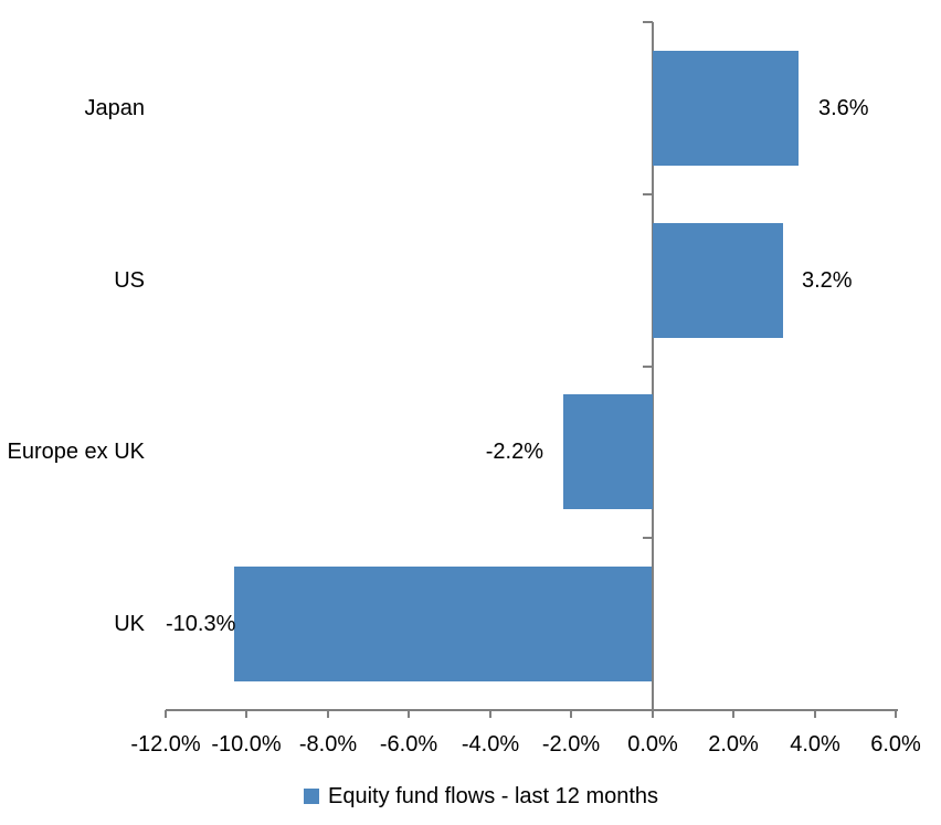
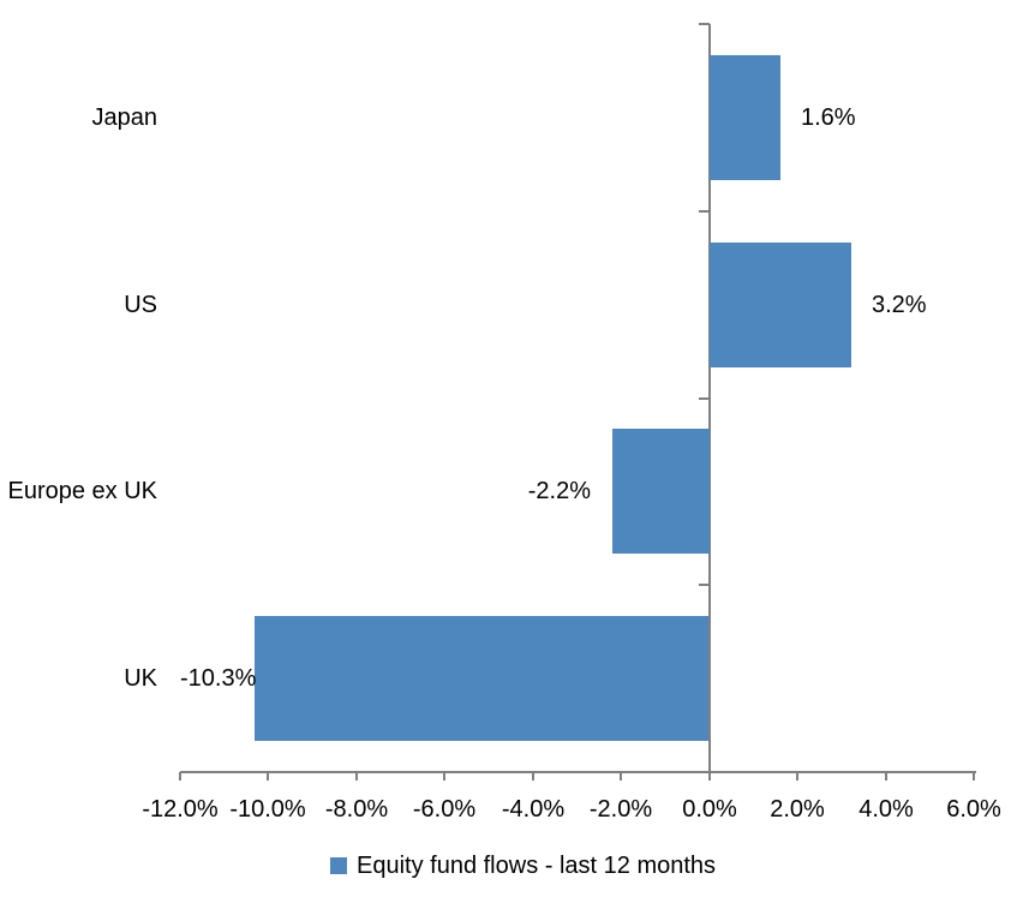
Japan: 3.6% -> 1.6%
